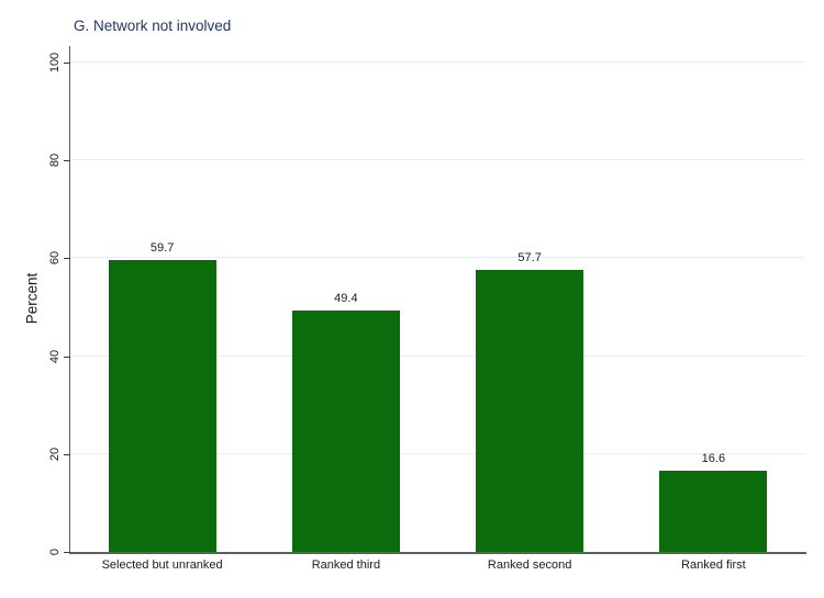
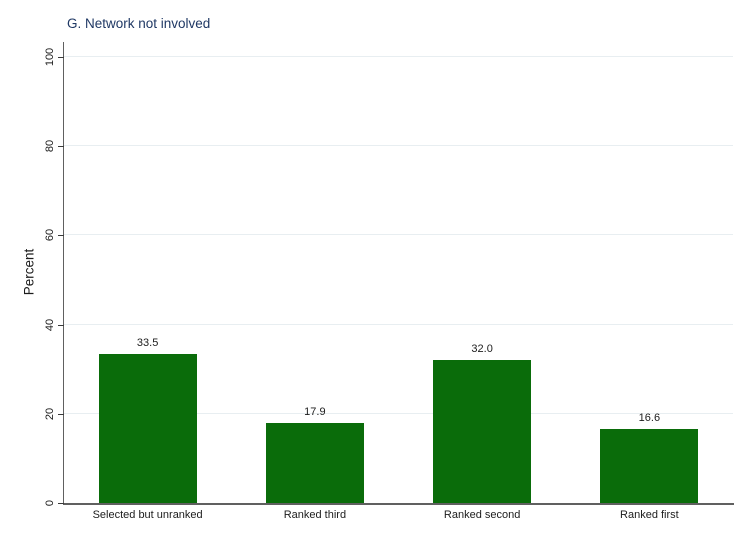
Selected but unranked: 59.7 -> 33.5
Ranked third: 49.4 -> 17.9
Ranked second: 57.7 -> 32.0
